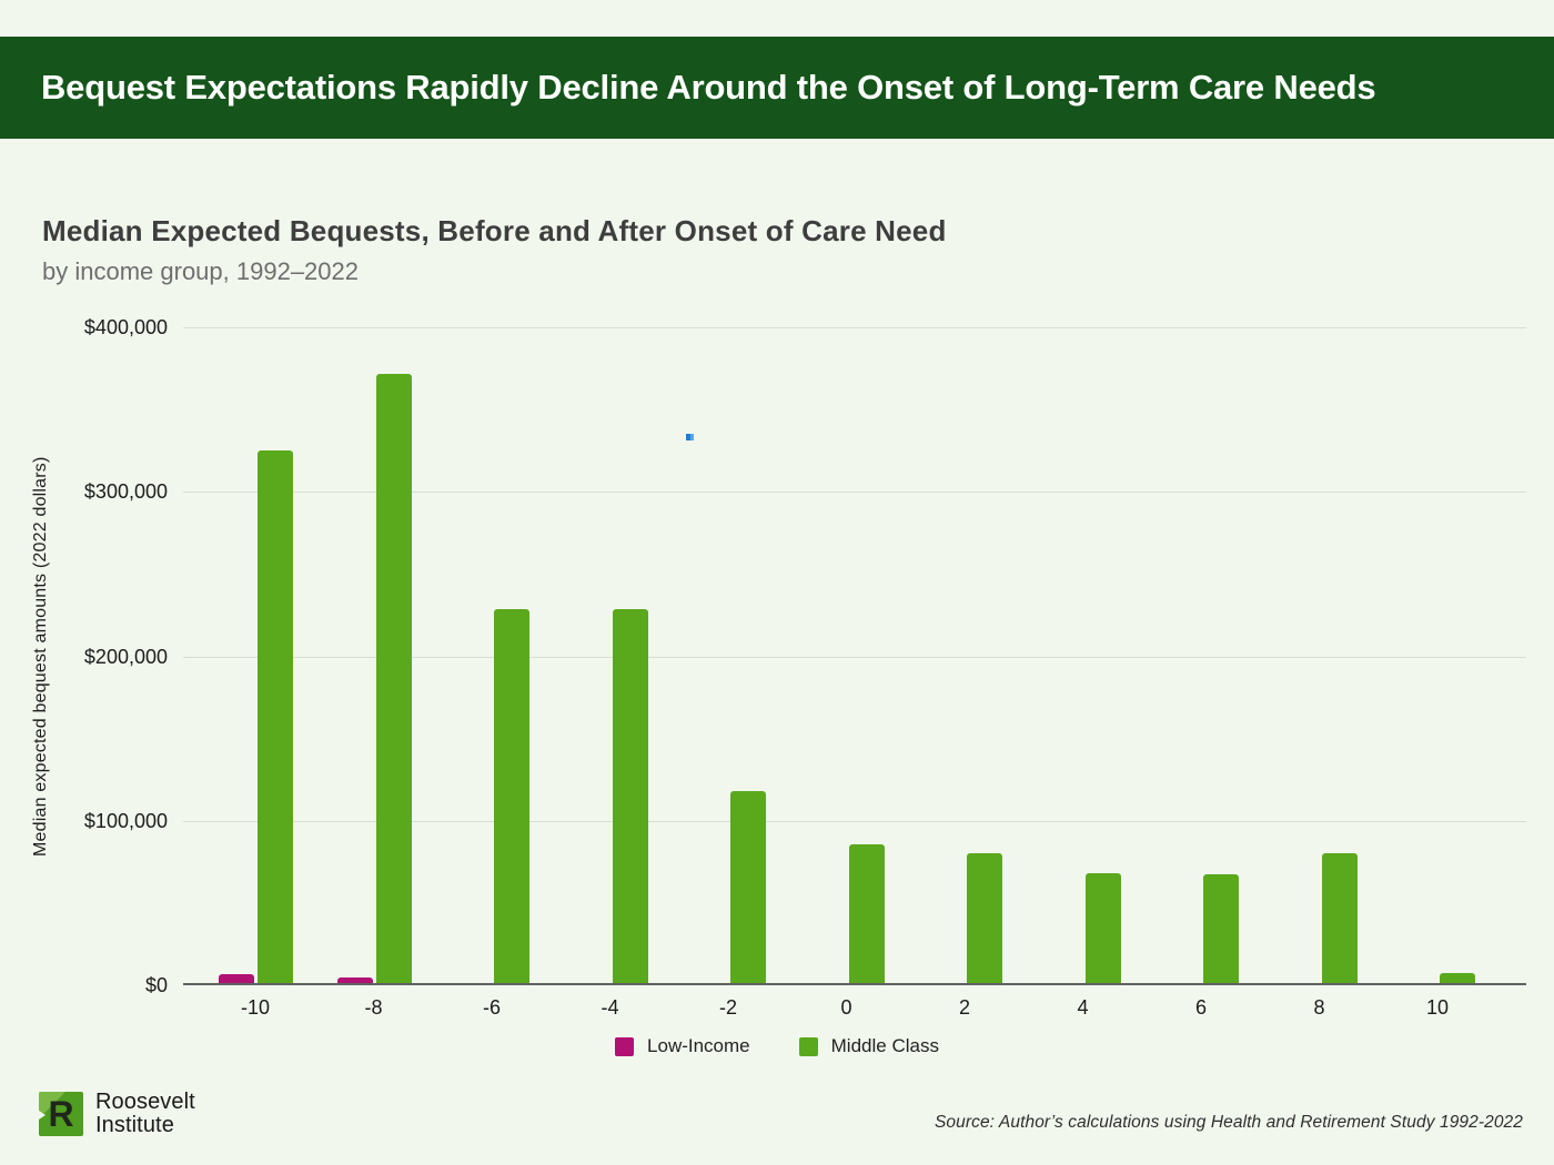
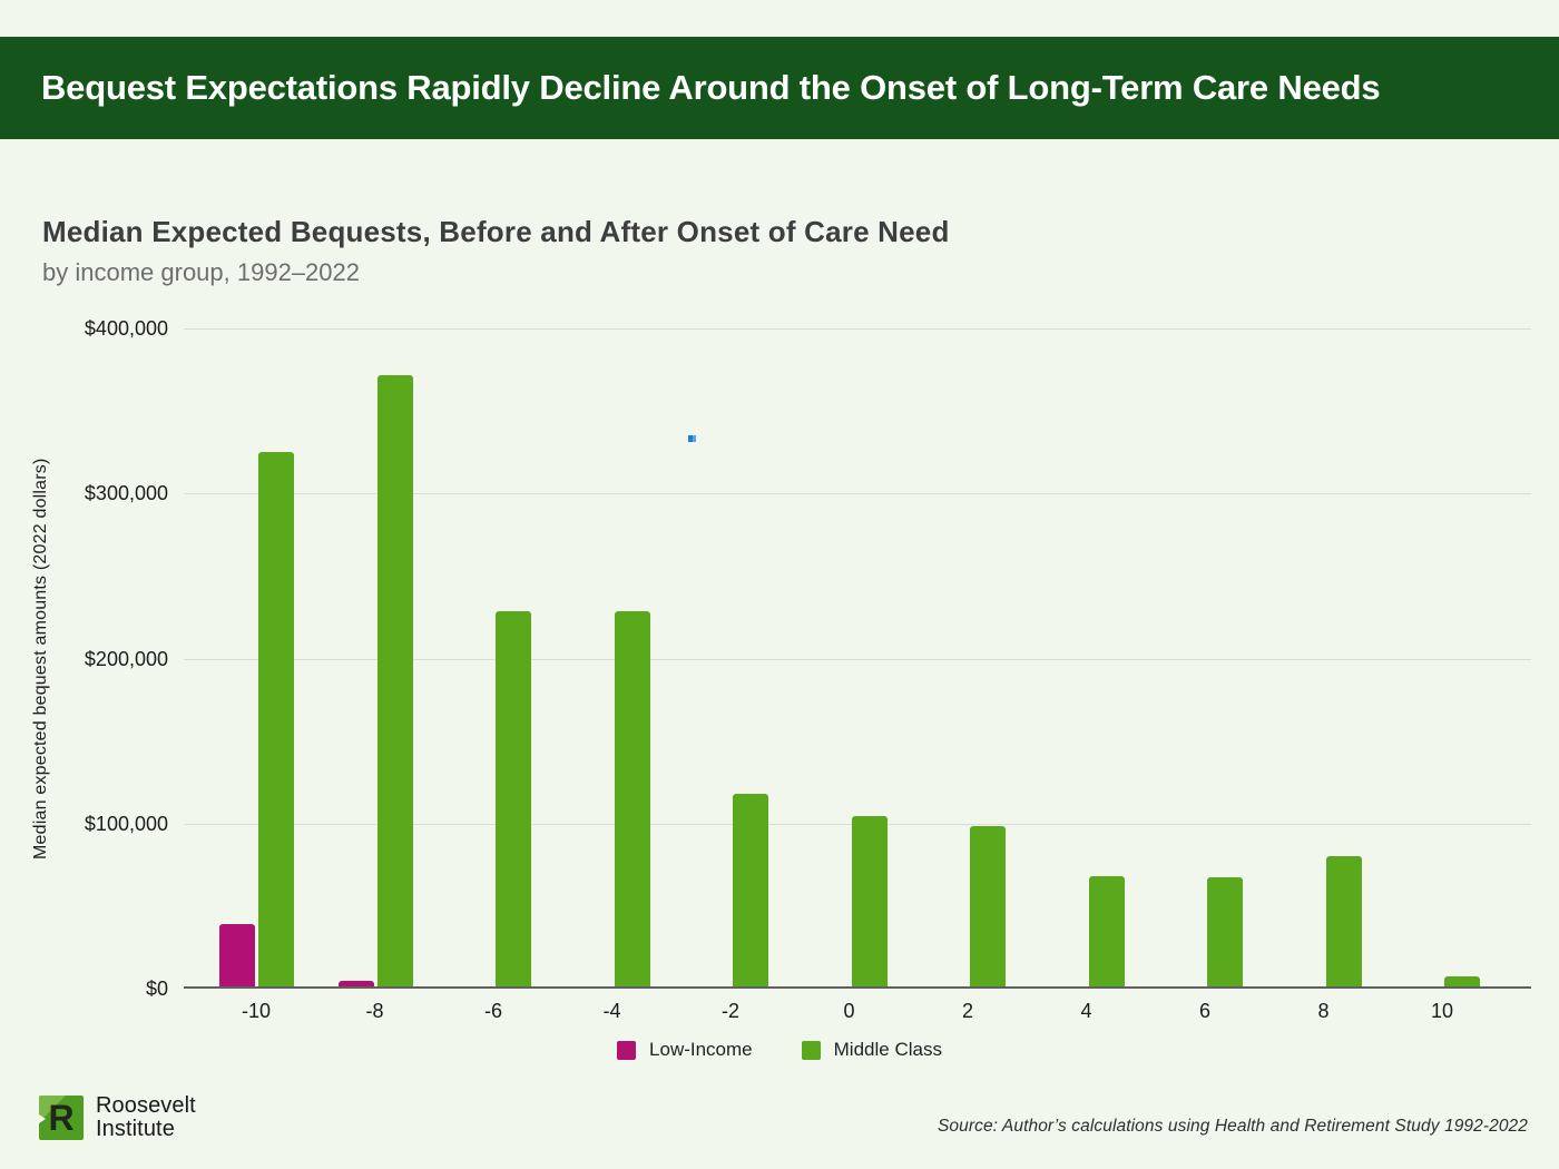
Low-Income/-10: $6000 -> $38000
Middle Class/0: $84000 -> $103000
Middle Class/2: $79000 -> $97000
